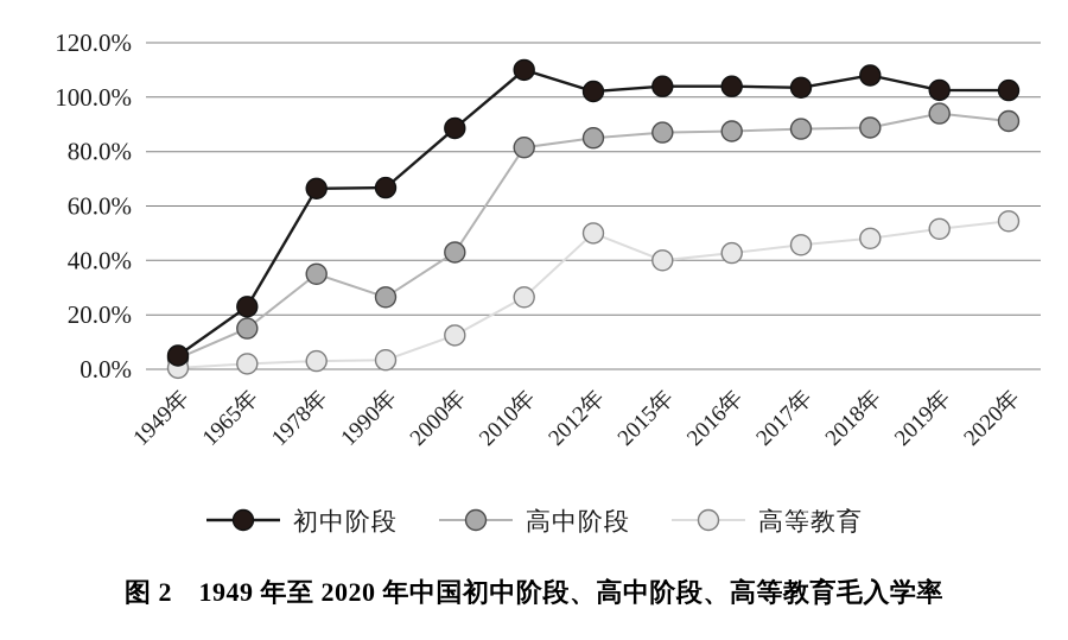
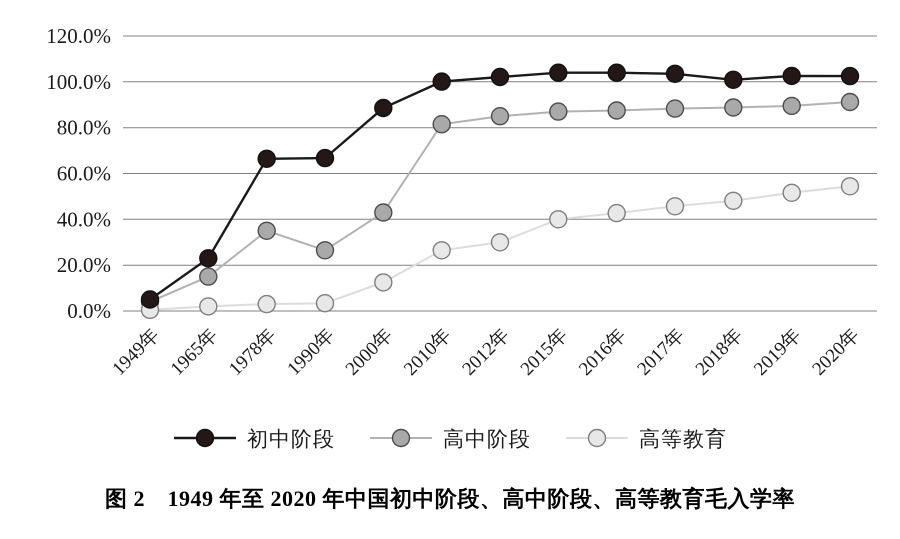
初中阶段/2010年: 110% -> 100%
高等教育/2012年: 50% -> 30%
初中阶段/2018年: 108% -> 101%
高中阶段/2019年: 94% -> 90%
